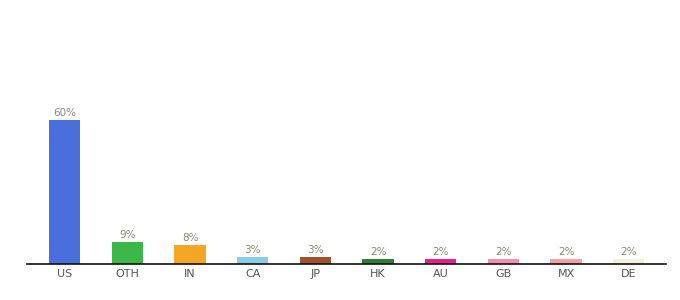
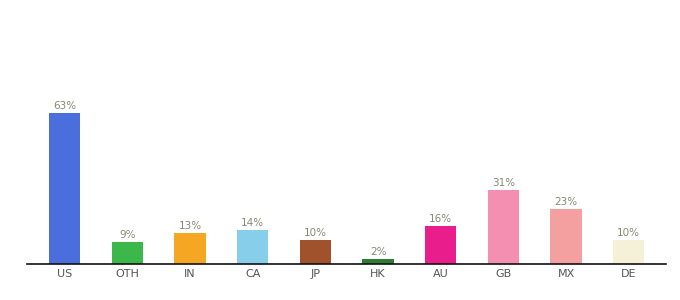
US: 60% -> 63%
IN: 8% -> 13%
CA: 3% -> 14%
JP: 3% -> 10%
AU: 2% -> 16%
GB: 2% -> 31%
MX: 2% -> 23%
DE: 2% -> 10%
